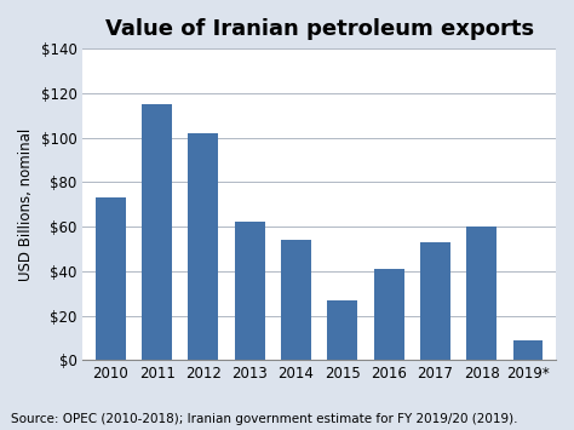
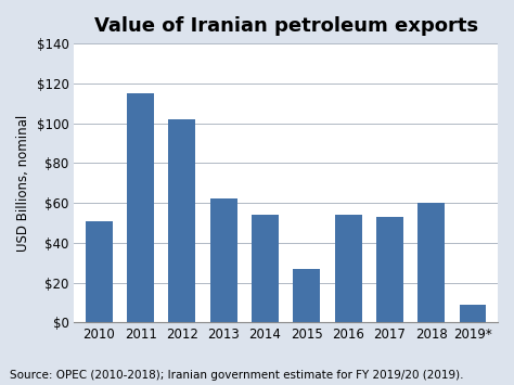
2010: $73 -> $51
2016: $41 -> $54
